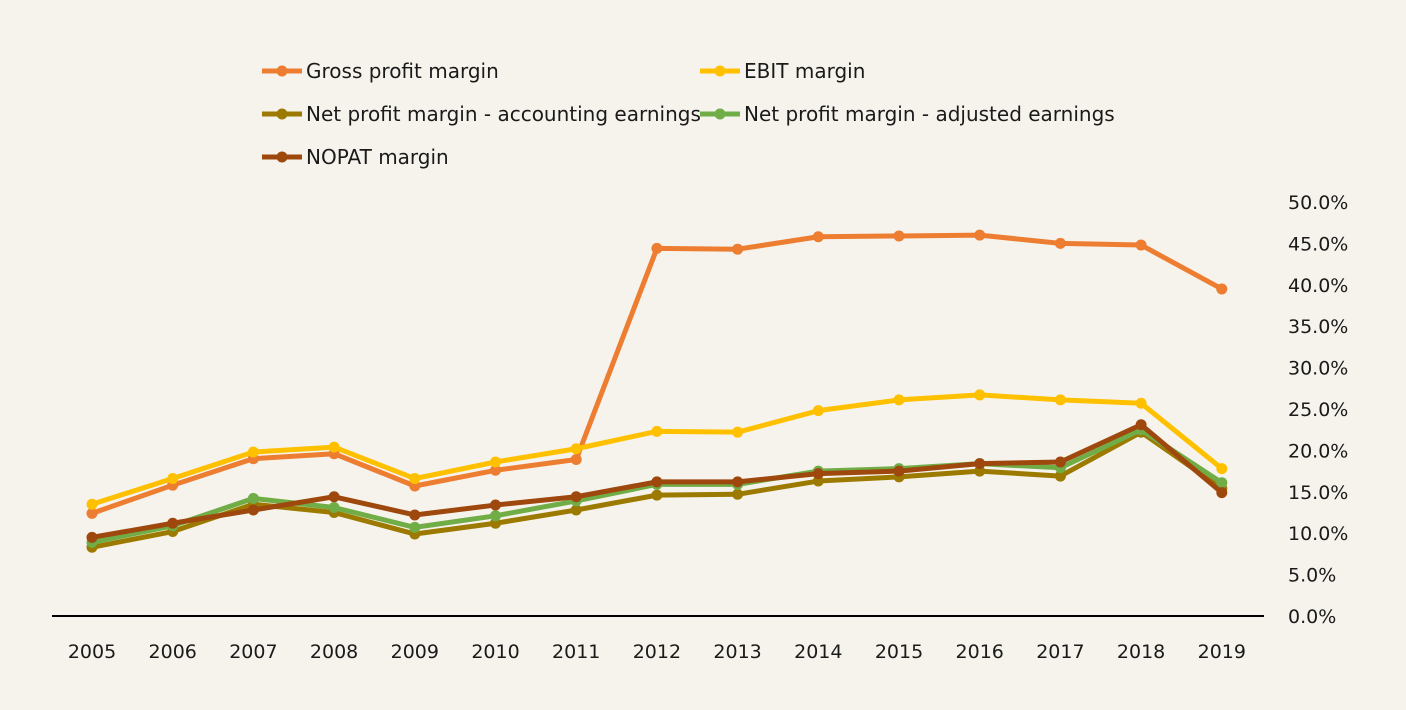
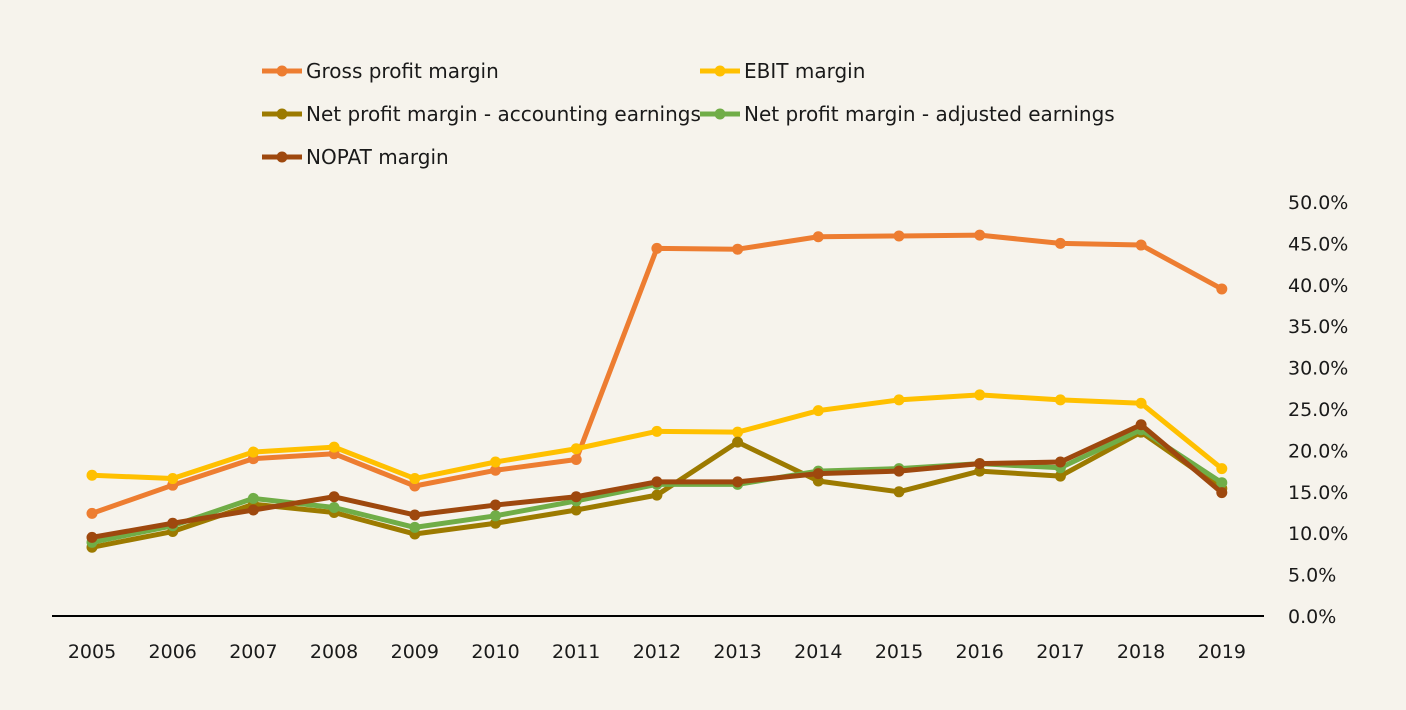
EBIT margin/2005: 14% -> 17%
Net profit margin - accounting earnings/2013: 15% -> 21%
Net profit margin - accounting earnings/2015: 17% -> 15%
